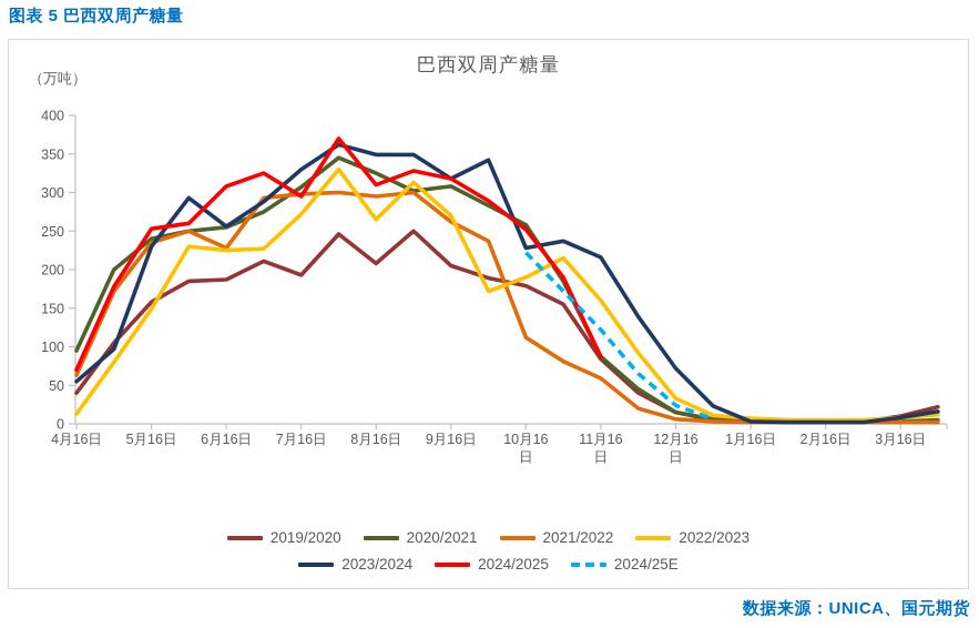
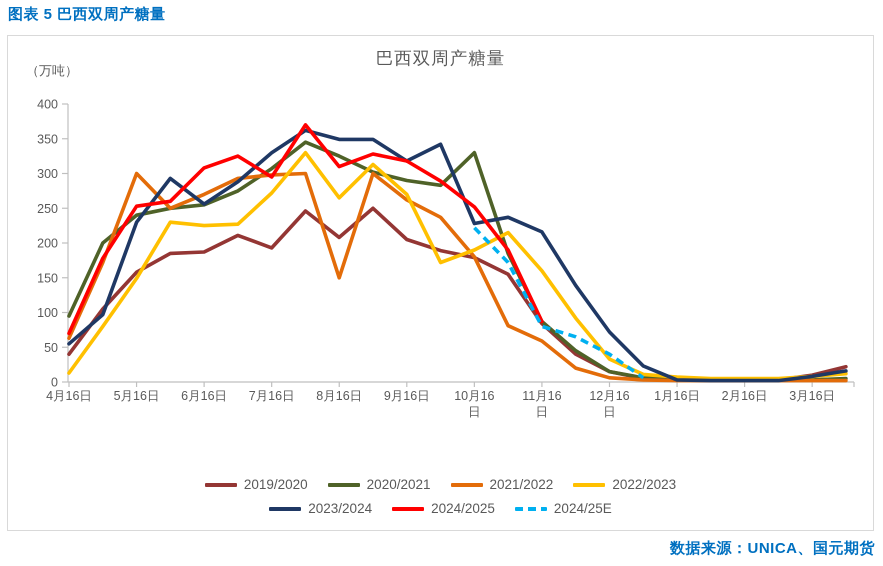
2021/2022/5月16日: 240 -> 300
2021/2022/6月16日: 230 -> 270
2021/2022/8月16日: 300 -> 150
2020/2021/9月16日: 310 -> 290
2020/2021/10月16日: 260 -> 330
2021/2022/10月16日: 110 -> 180
2024/25E/11月16日: 120 -> 80
2024/25E/12月16日: 20 -> 40
